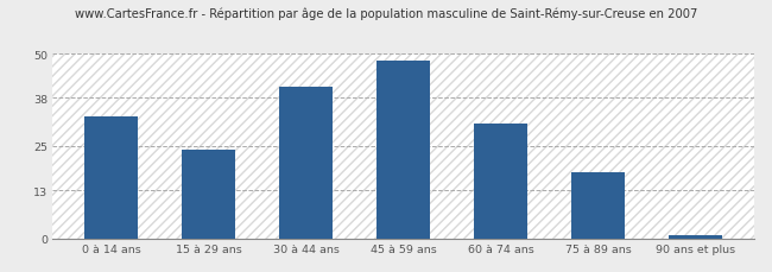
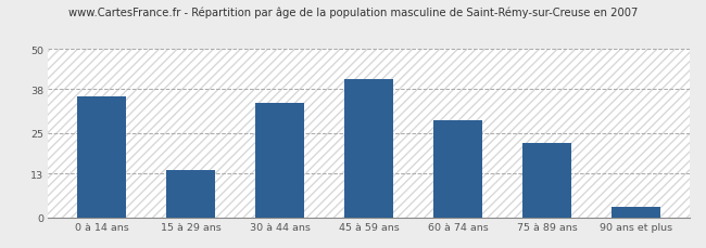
0 à 14 ans: 33 -> 36
15 à 29 ans: 24 -> 14
30 à 44 ans: 41 -> 34
45 à 59 ans: 48 -> 41
60 à 74 ans: 31 -> 29
75 à 89 ans: 18 -> 22
90 ans et plus: 1 -> 3
